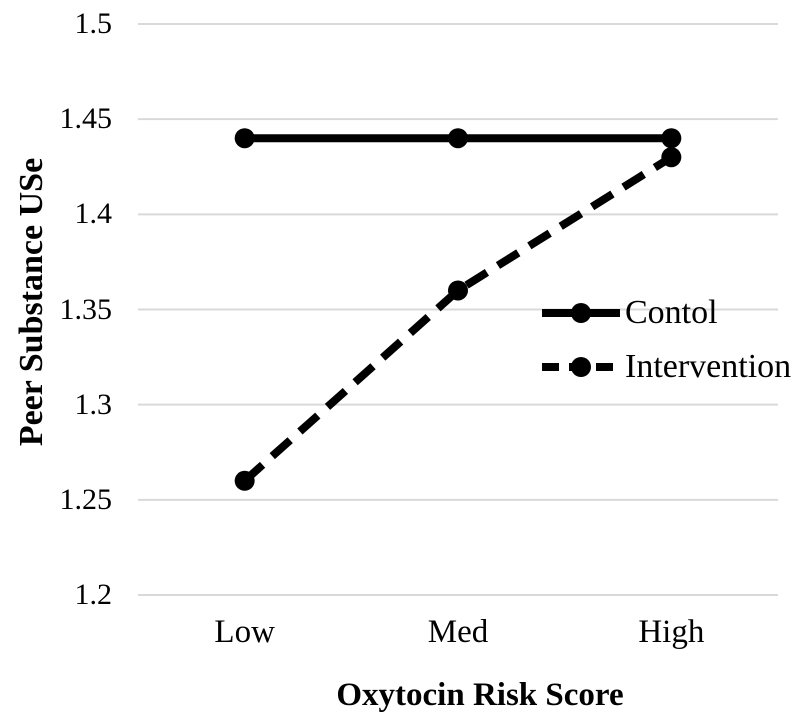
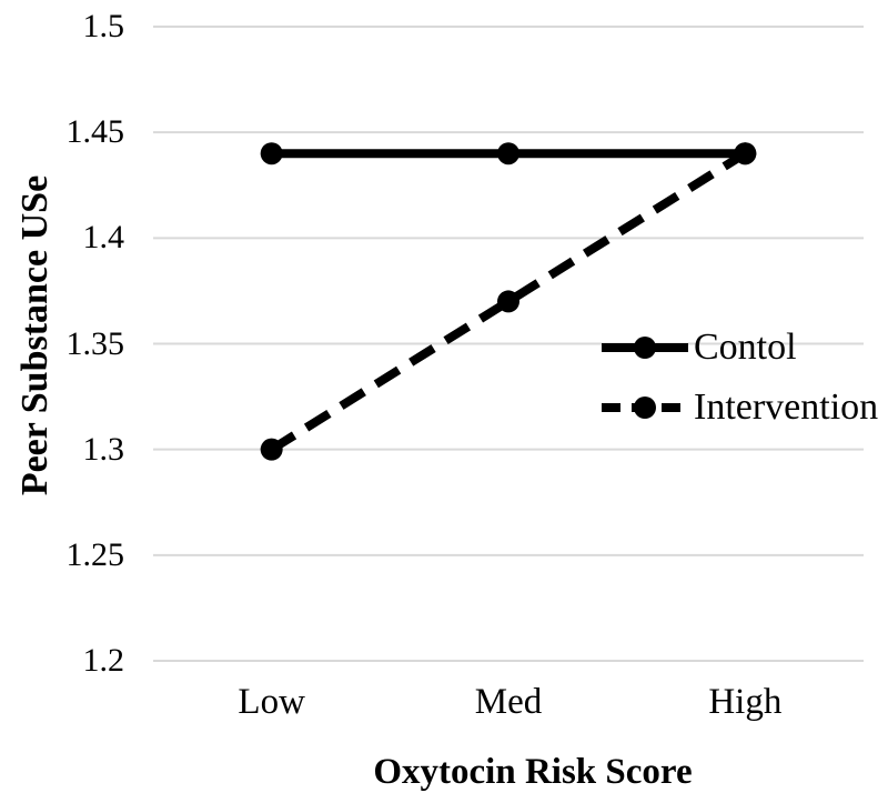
Intervention/Low: 1.26 -> 1.30
Intervention/Med: 1.36 -> 1.37
Intervention/High: 1.43 -> 1.44
